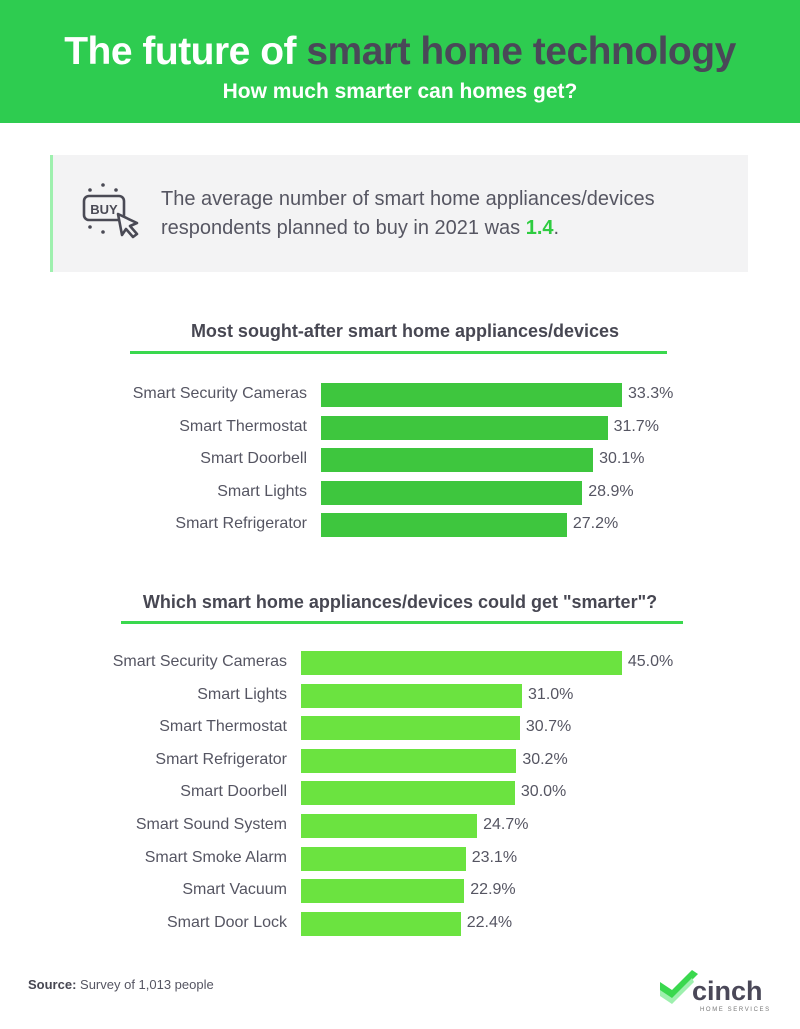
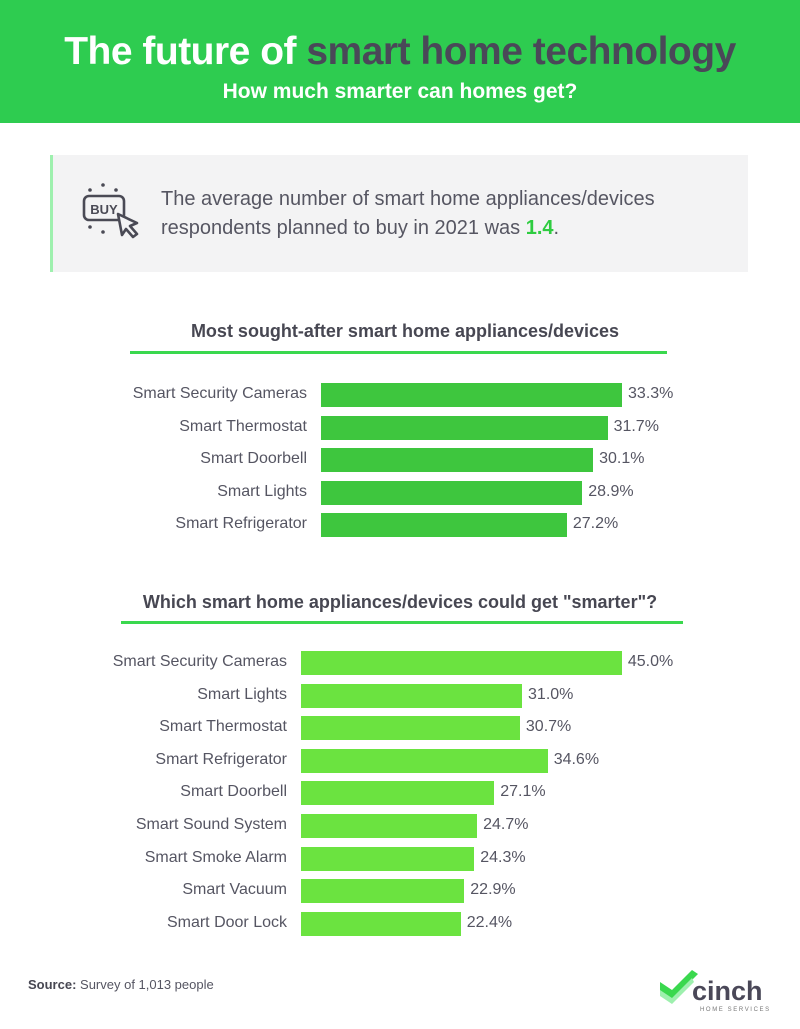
Which smart home appliances/devices could get "smarter"?/Smart Refrigerator: 30.2% -> 34.6%
Which smart home appliances/devices could get "smarter"?/Smart Doorbell: 30.0% -> 27.1%
Which smart home appliances/devices could get "smarter"?/Smart Smoke Alarm: 23.1% -> 24.3%
